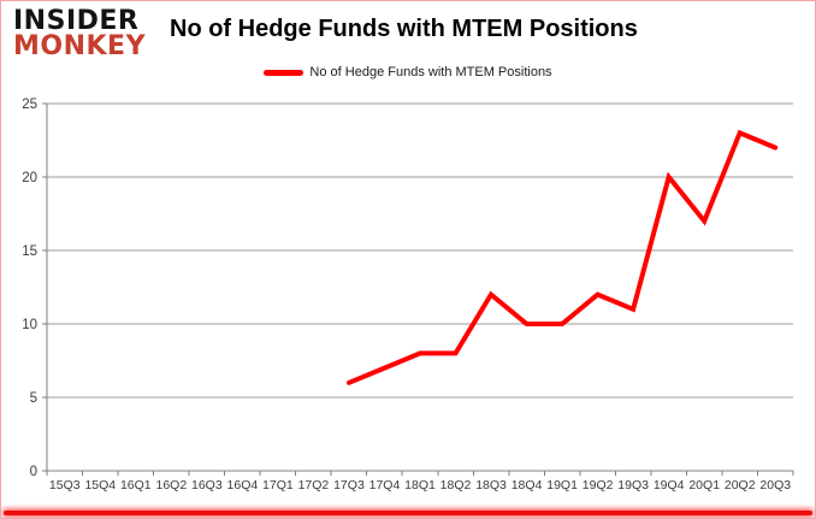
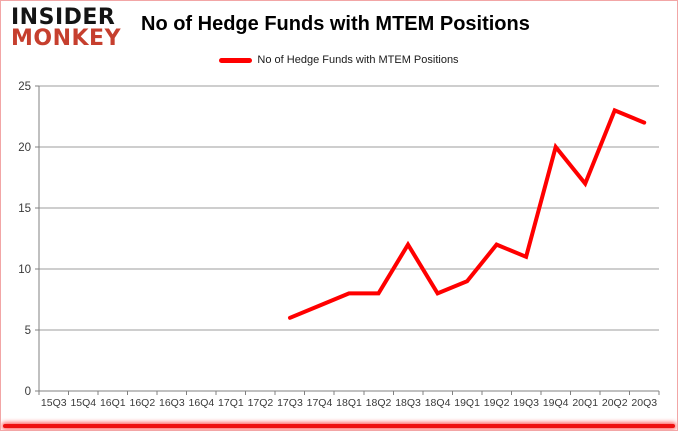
18Q4: 10 -> 8
19Q1: 10 -> 9
